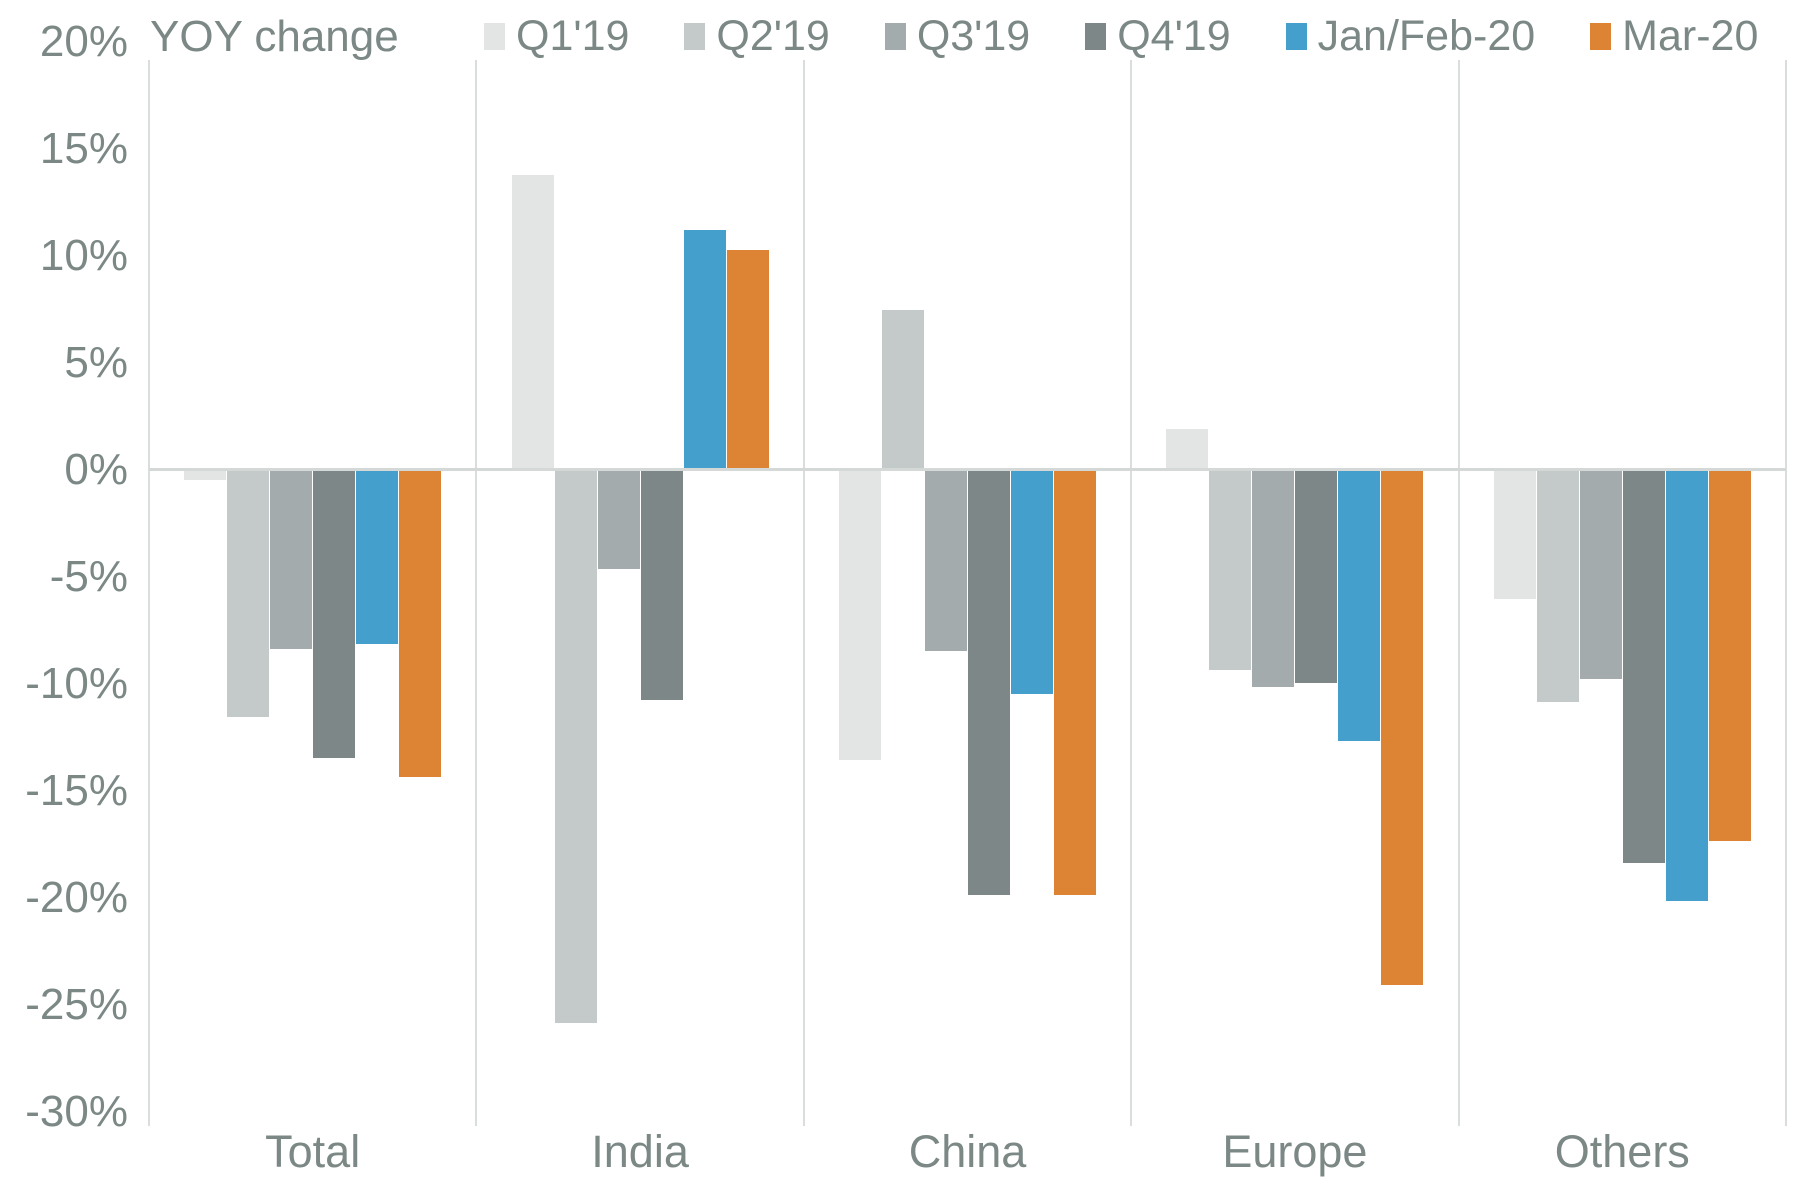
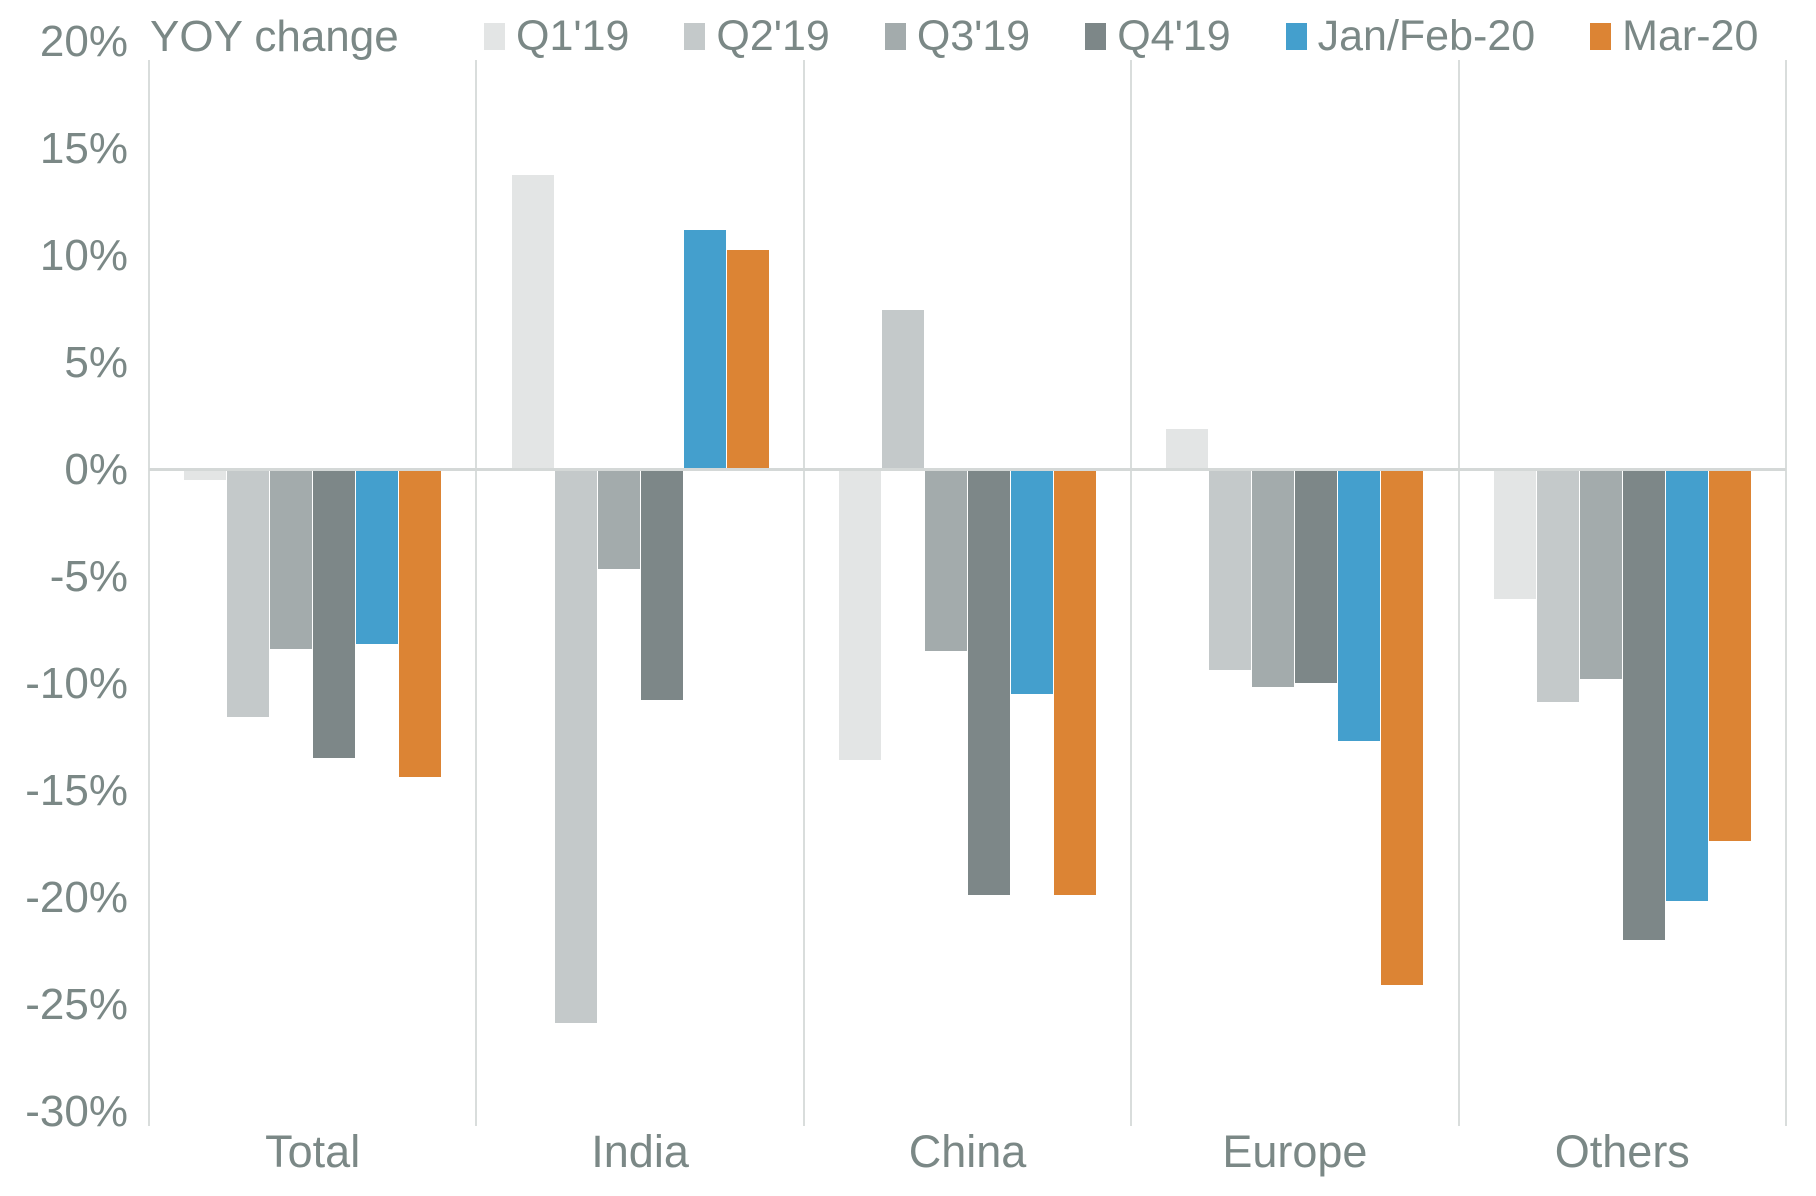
Q4'19/Others: -18.3% -> -21.9%
